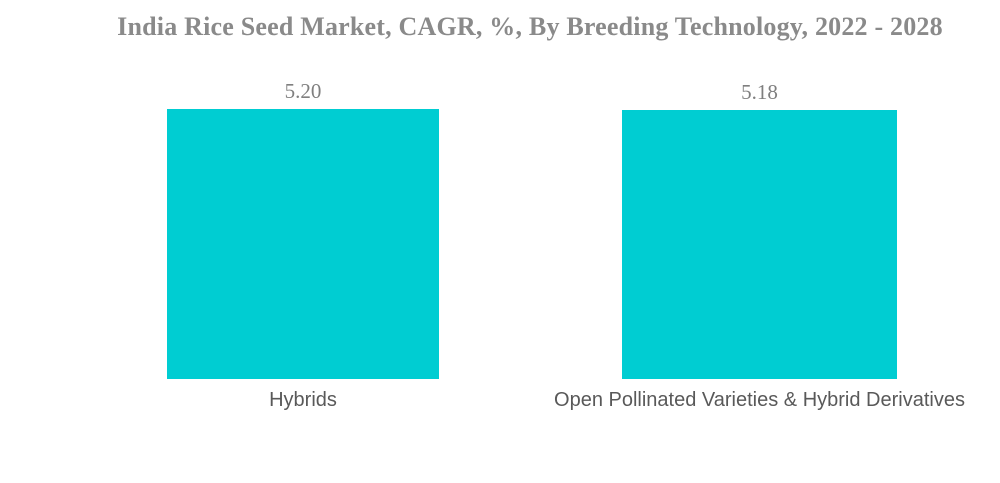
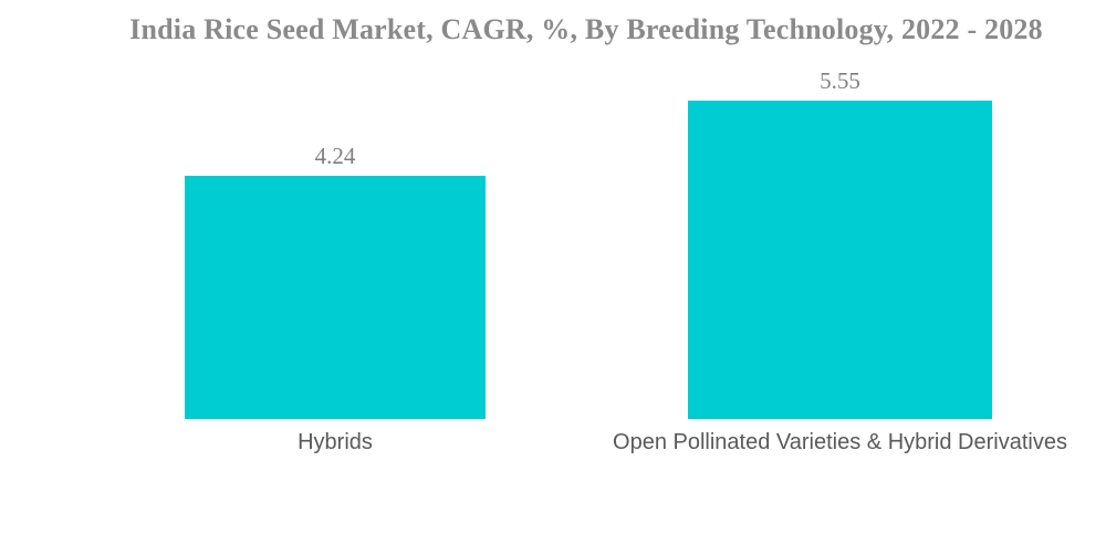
Hybrids: 5.20 -> 4.24
Open Pollinated Varieties & Hybrid Derivatives: 5.18 -> 5.55
